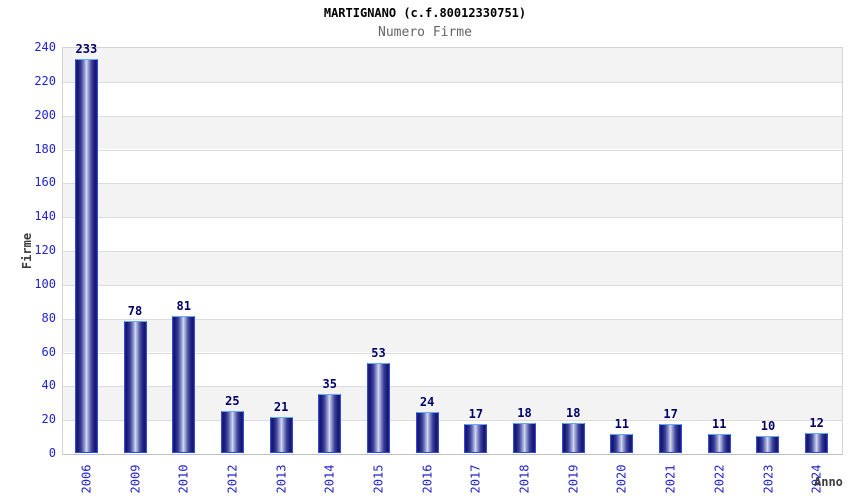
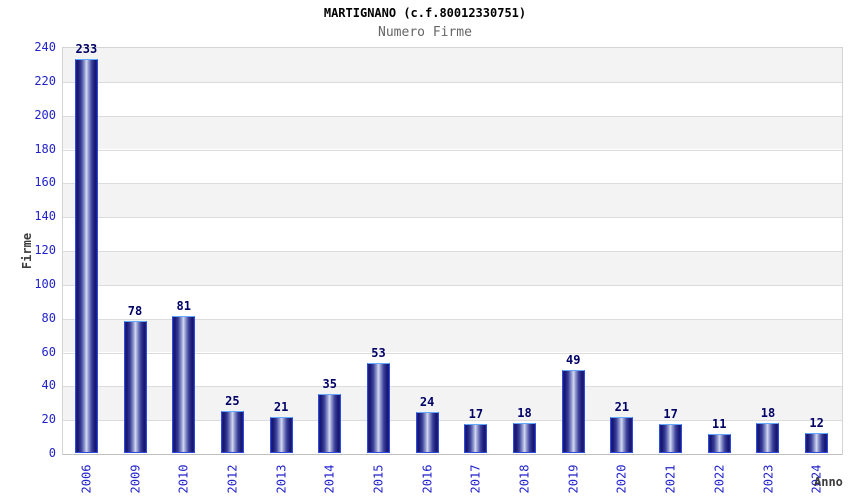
2019: 18 -> 49
2020: 11 -> 21
2023: 10 -> 18
